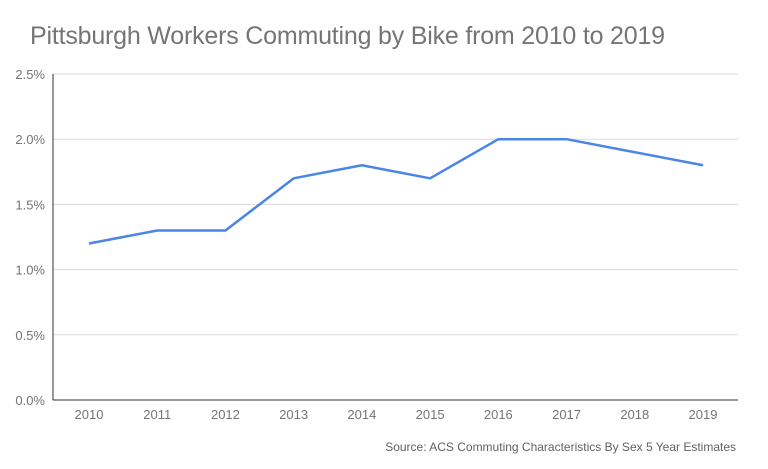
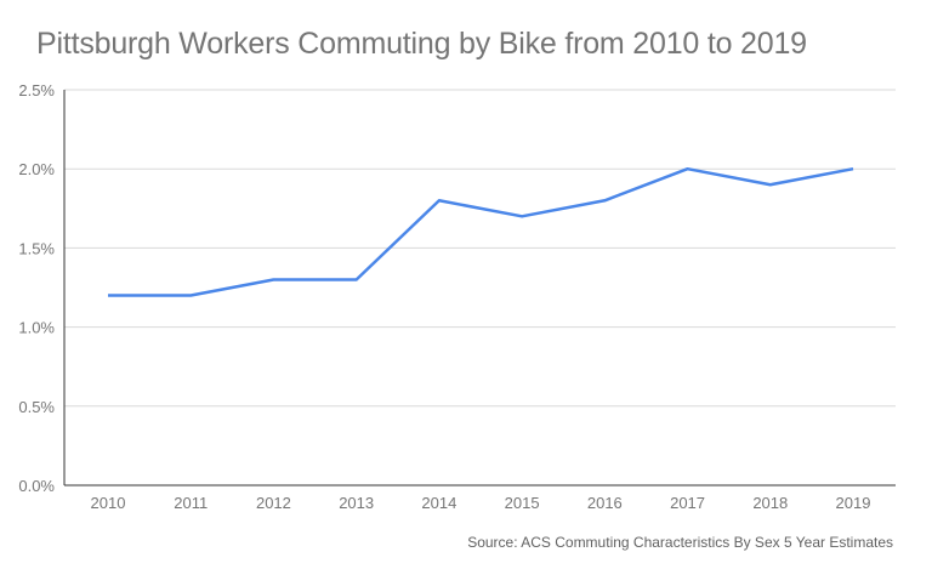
2011: 1.3% -> 1.2%
2013: 1.7% -> 1.3%
2016: 2.0% -> 1.8%
2019: 1.8% -> 2.0%
